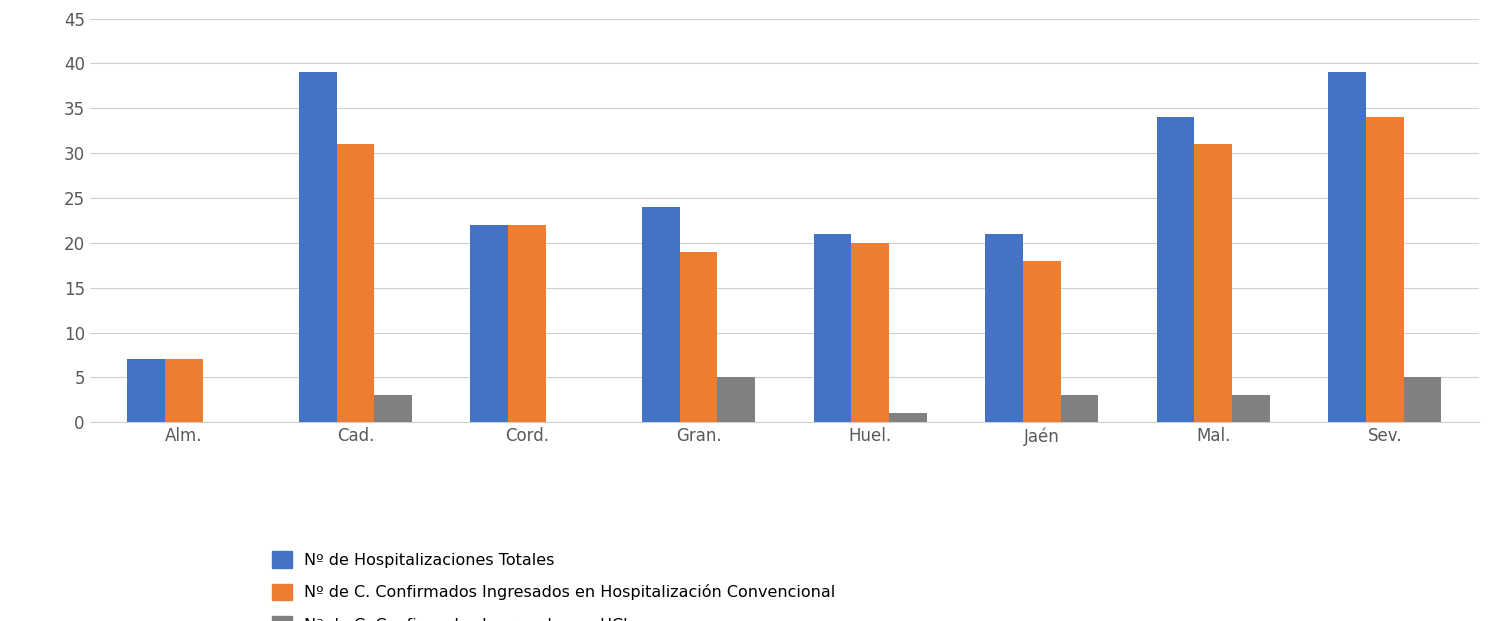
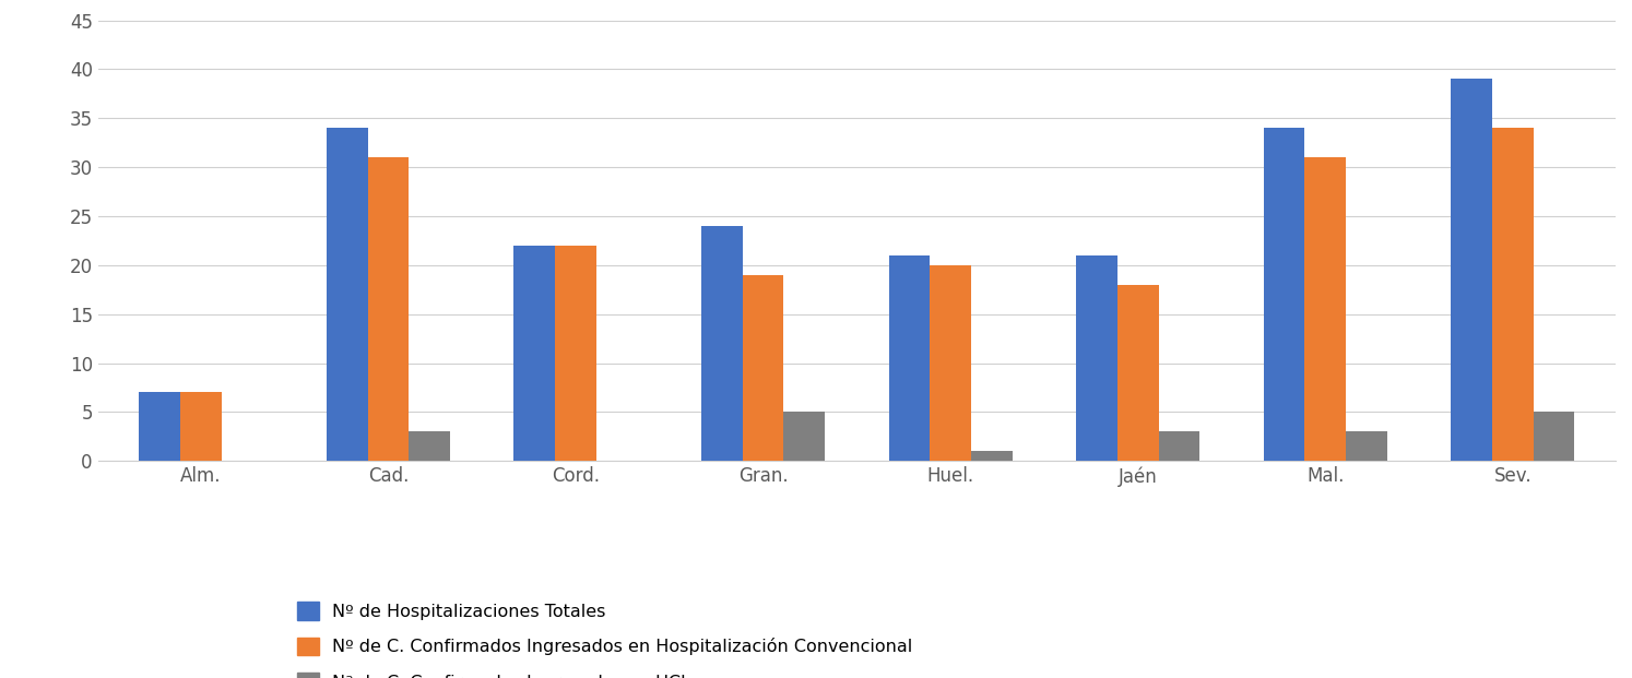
Nº de Hospitalizaciones Totales/Cad.: 39 -> 34
